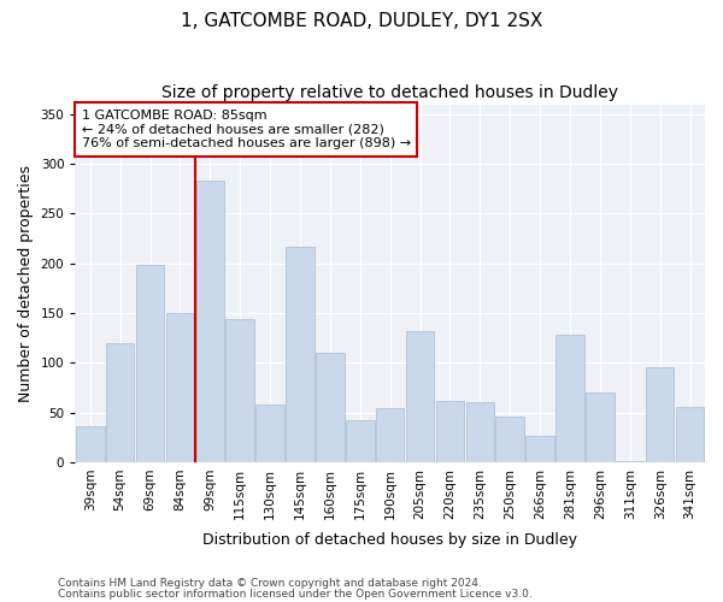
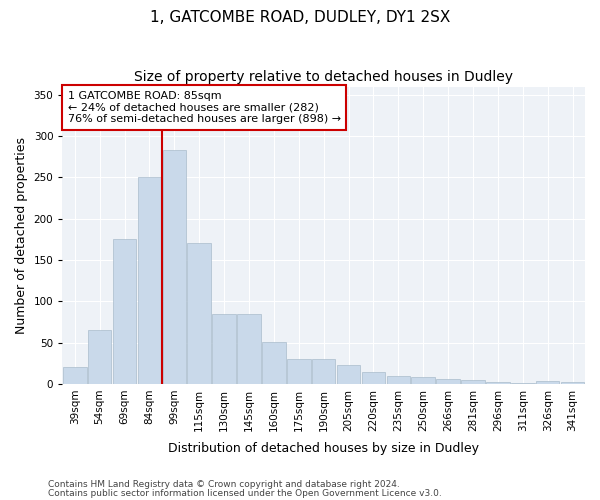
39sqm: 36 -> 20
54sqm: 120 -> 65
69sqm: 198 -> 175
84sqm: 150 -> 250
115sqm: 144 -> 170
130sqm: 58 -> 85
145sqm: 216 -> 85
160sqm: 110 -> 51
175sqm: 42 -> 30
190sqm: 54 -> 30
205sqm: 132 -> 23
220sqm: 62 -> 15
235sqm: 60 -> 10
250sqm: 46 -> 8
266sqm: 26 -> 6
281sqm: 128 -> 5
296sqm: 70 -> 2
326sqm: 96 -> 3
341sqm: 56 -> 2
